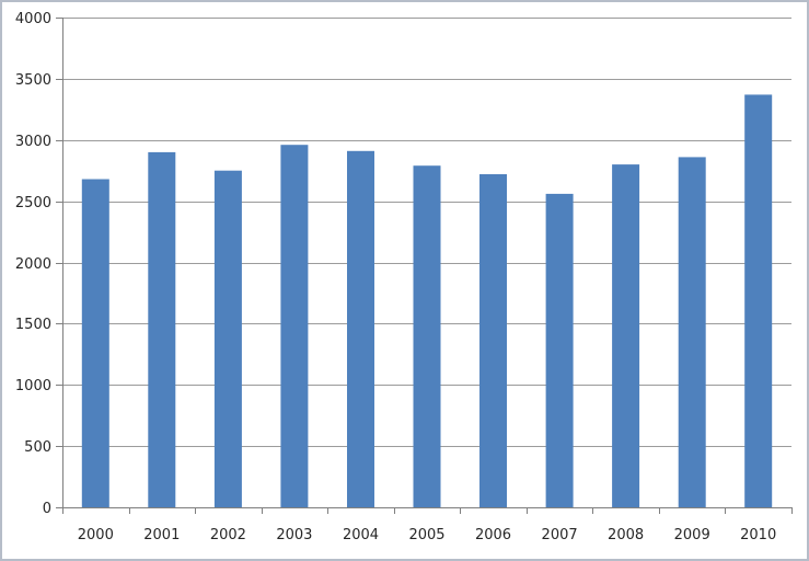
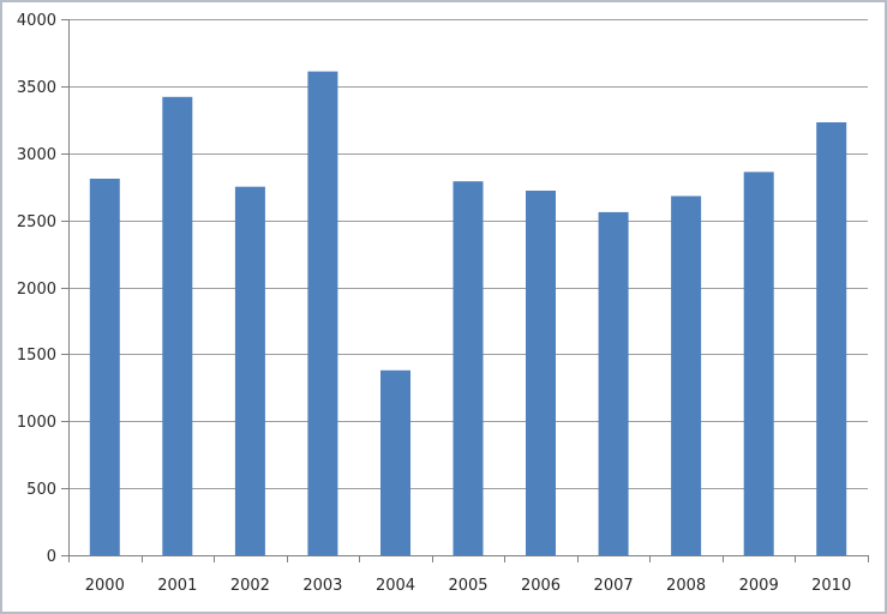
2000: 2680 -> 2810
2001: 2900 -> 3420
2003: 2960 -> 3610
2004: 2910 -> 1380
2008: 2800 -> 2680
2010: 3370 -> 3230
